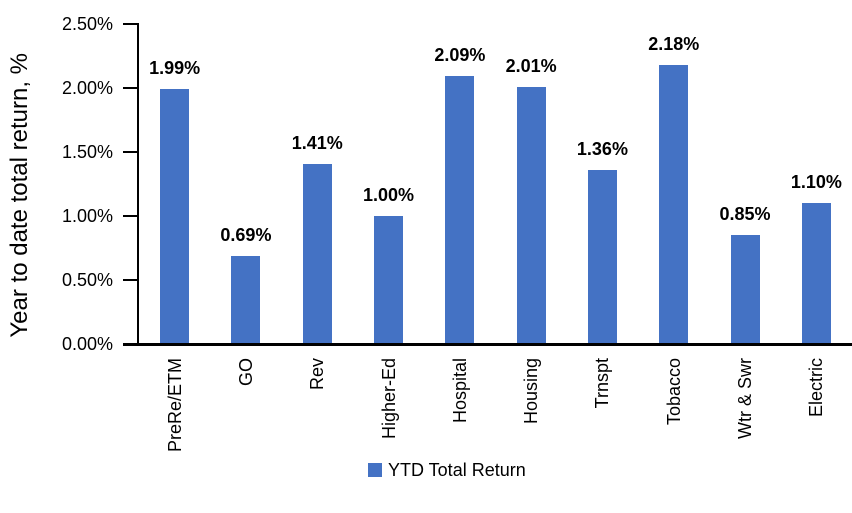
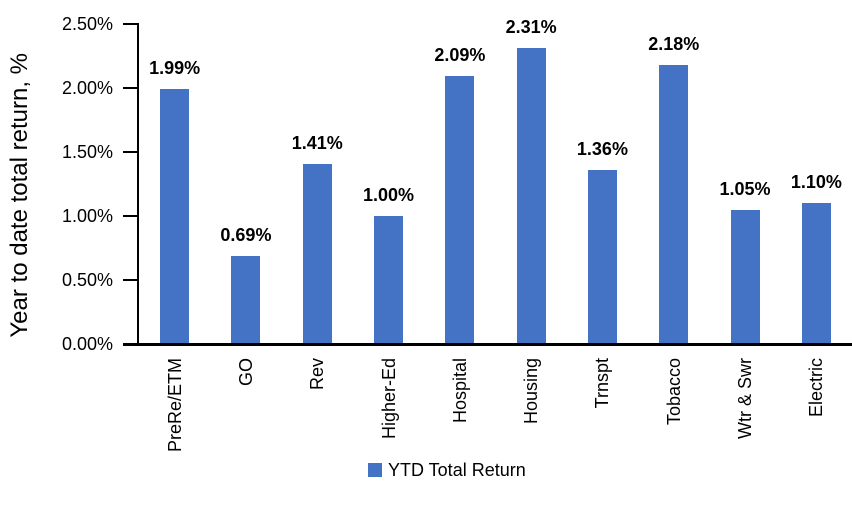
Housing: 2.01% -> 2.31%
Wtr & Swr: 0.85% -> 1.05%
